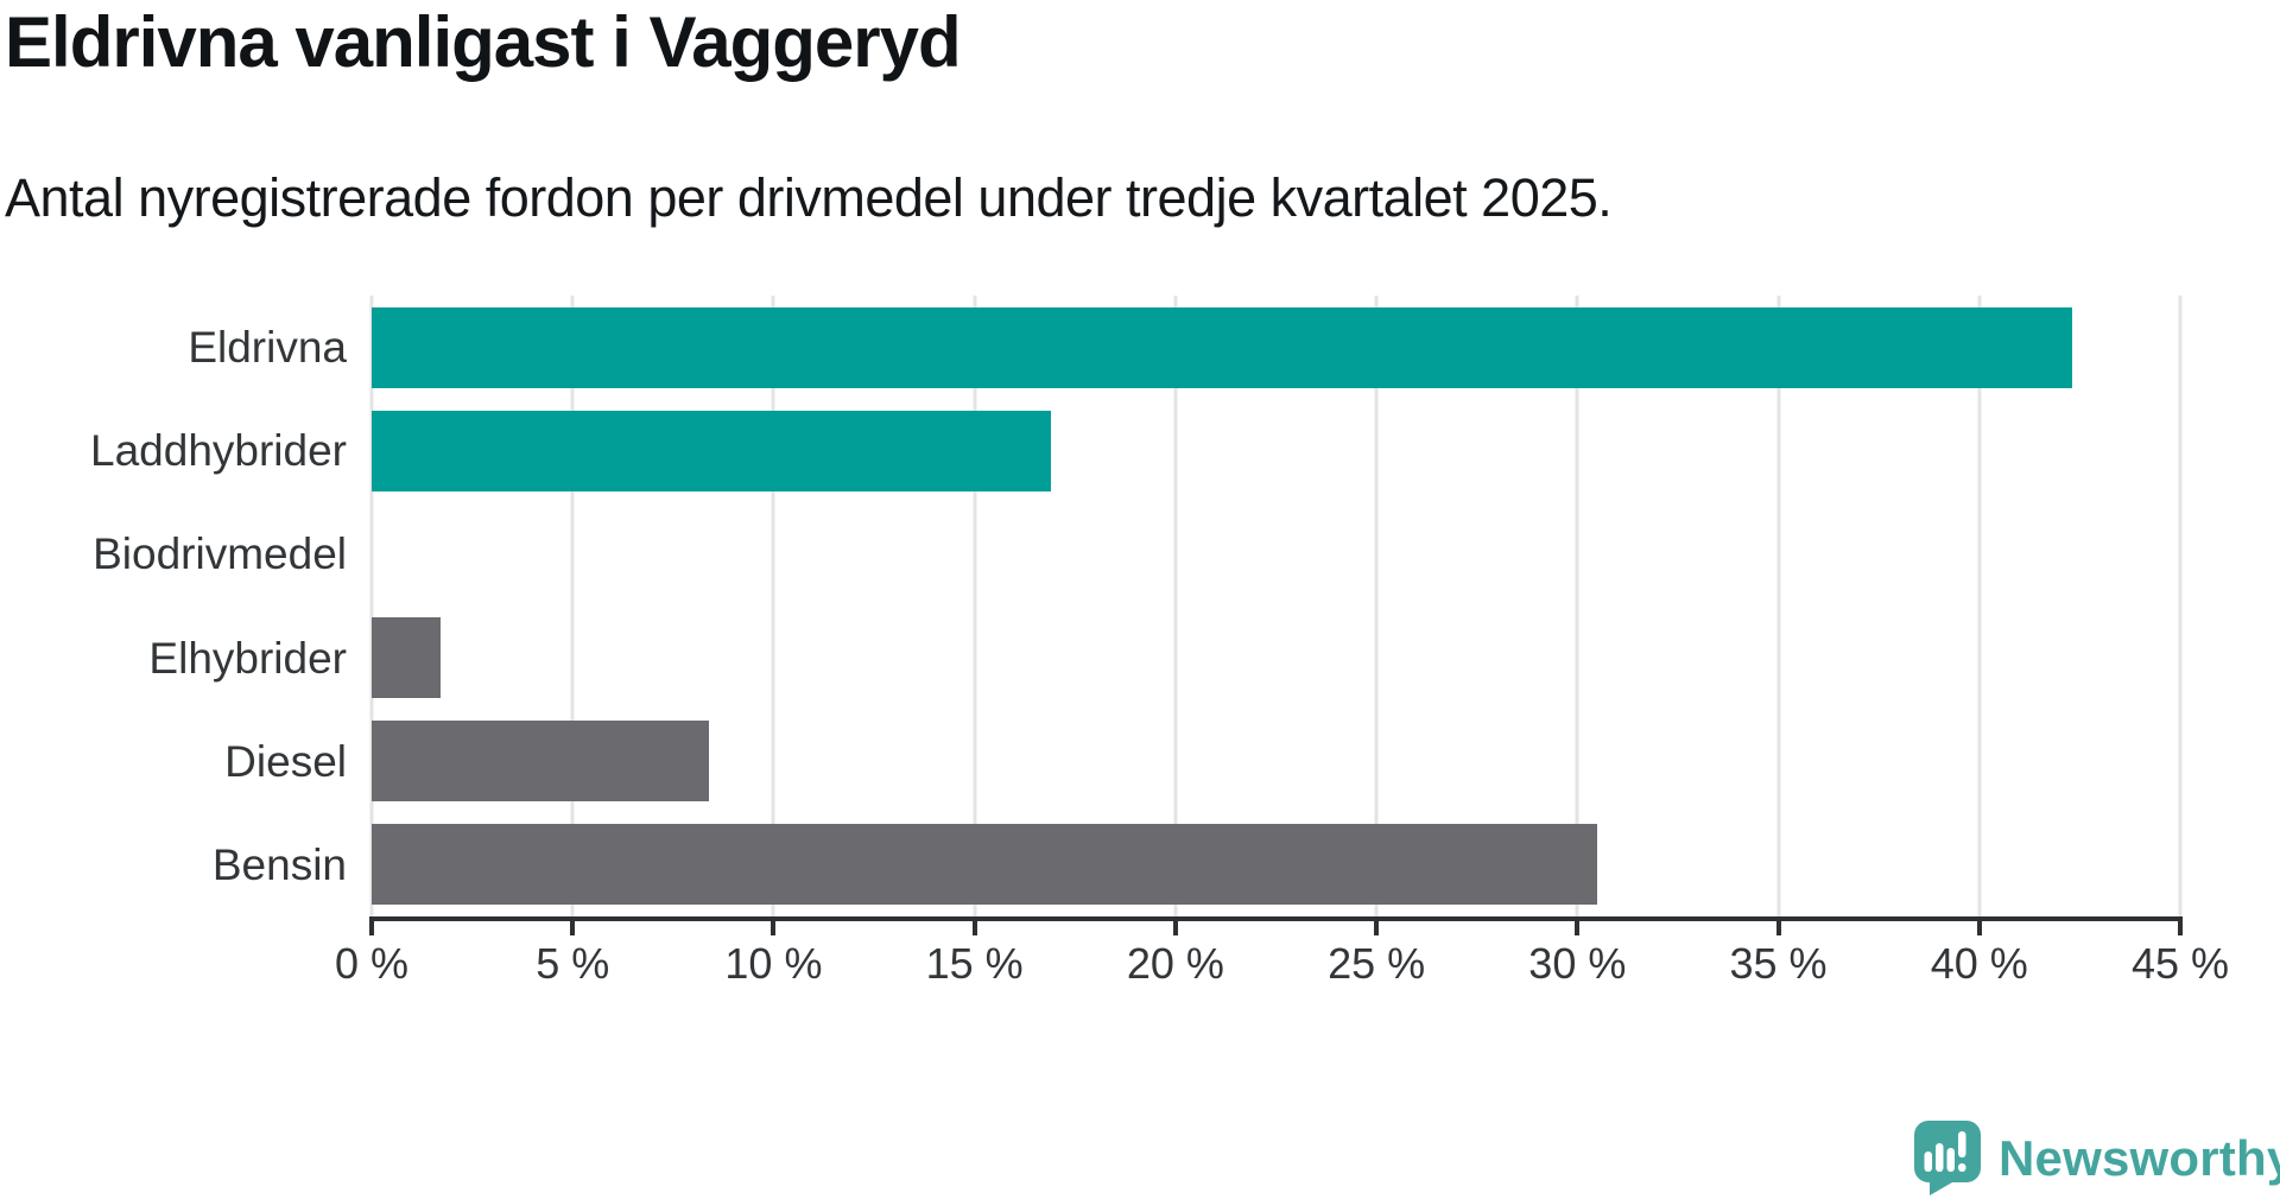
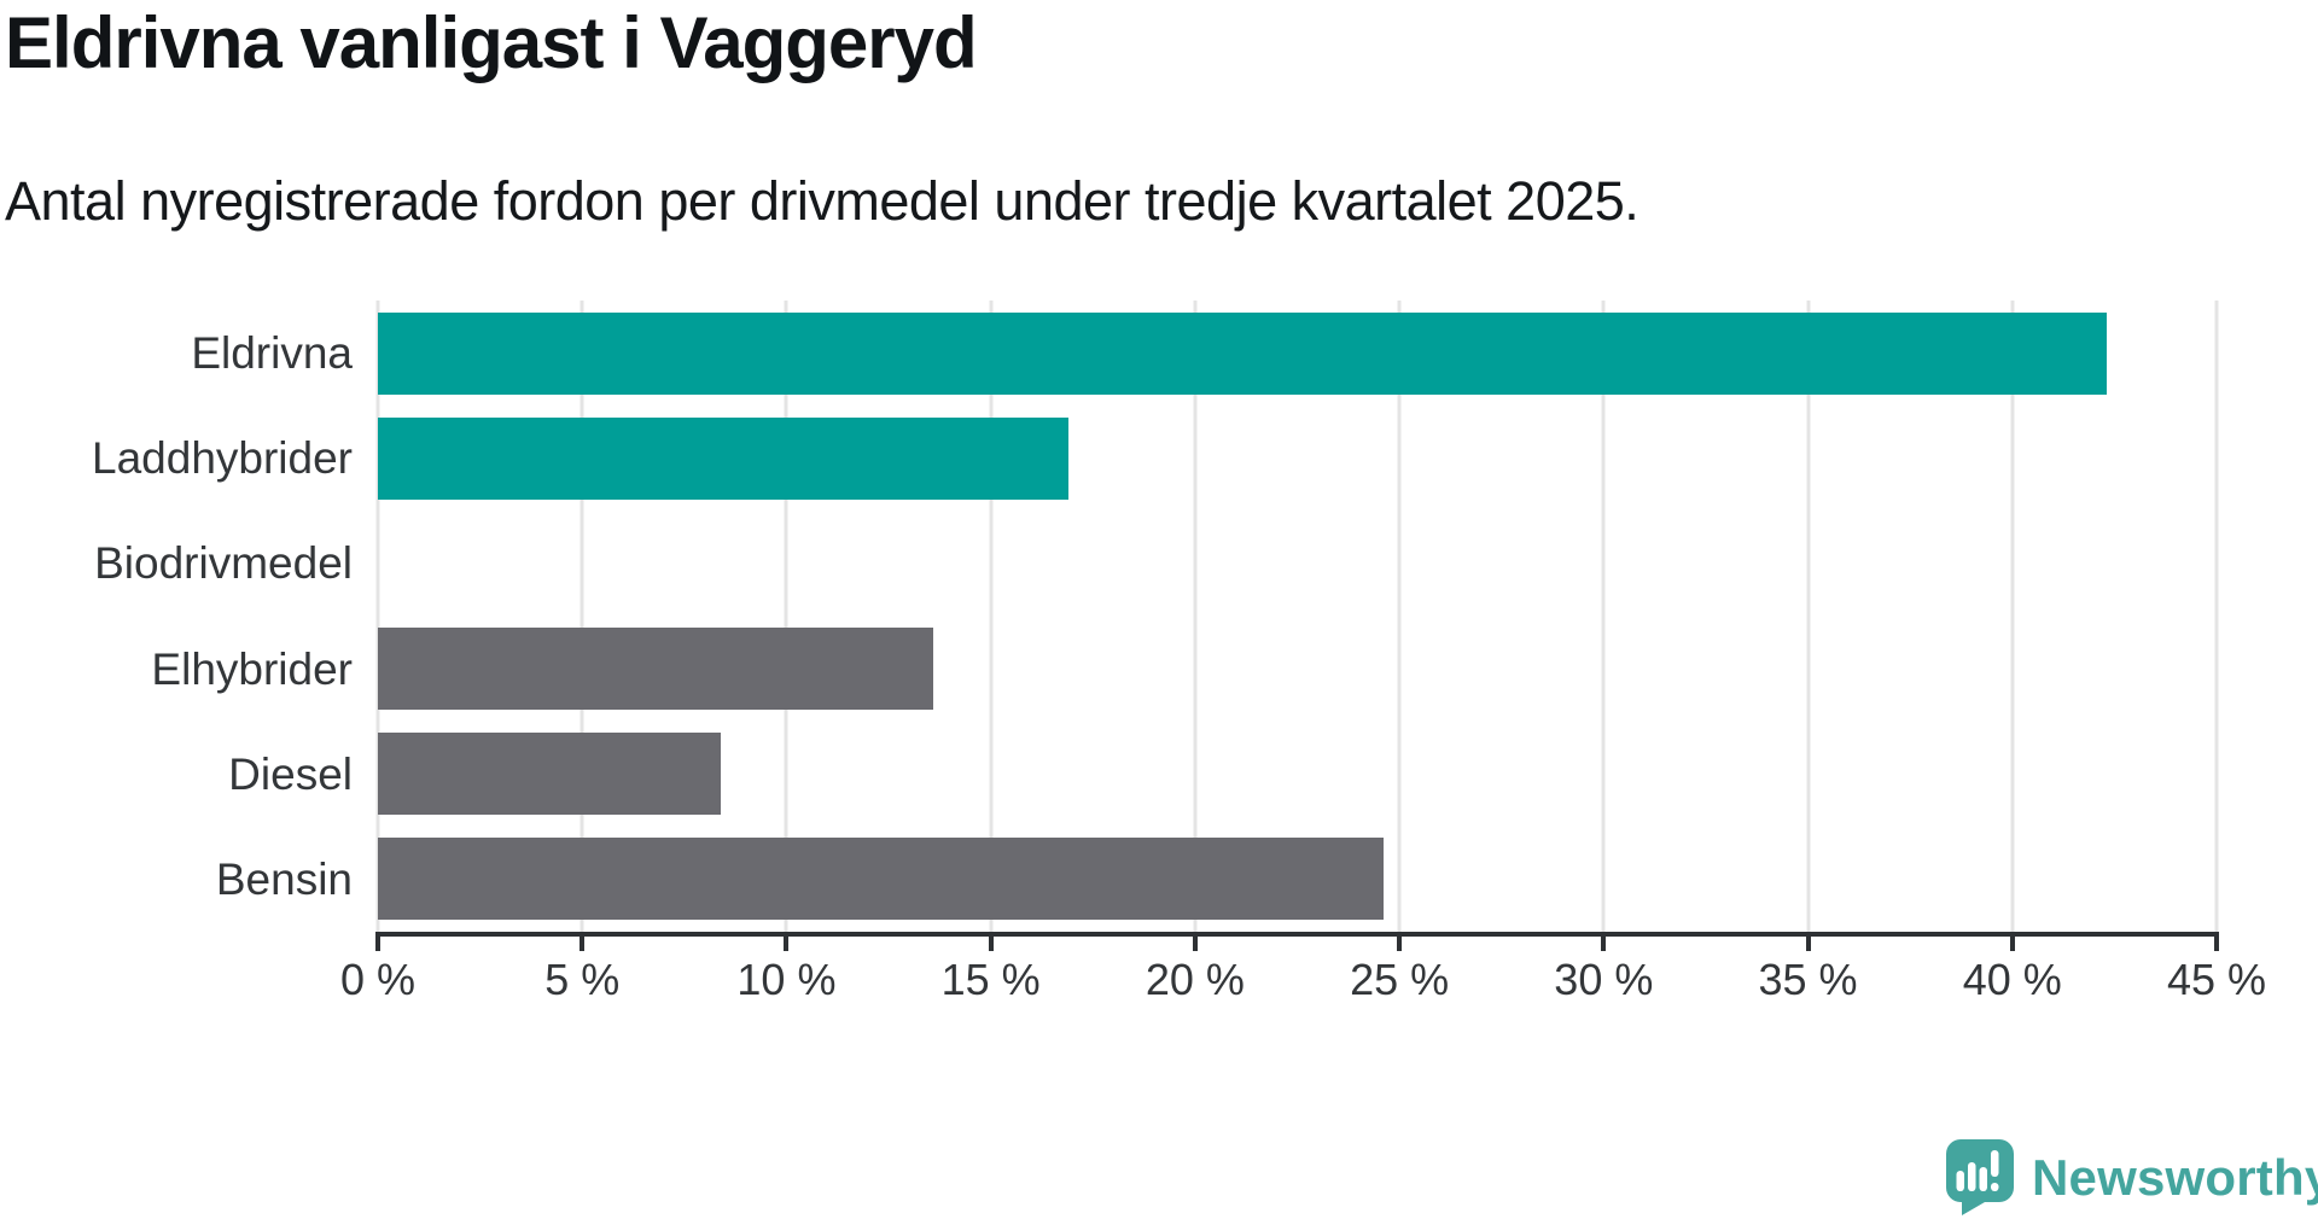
Elhybrider: 1.7% -> 13.6%
Bensin: 30.5% -> 24.6%
